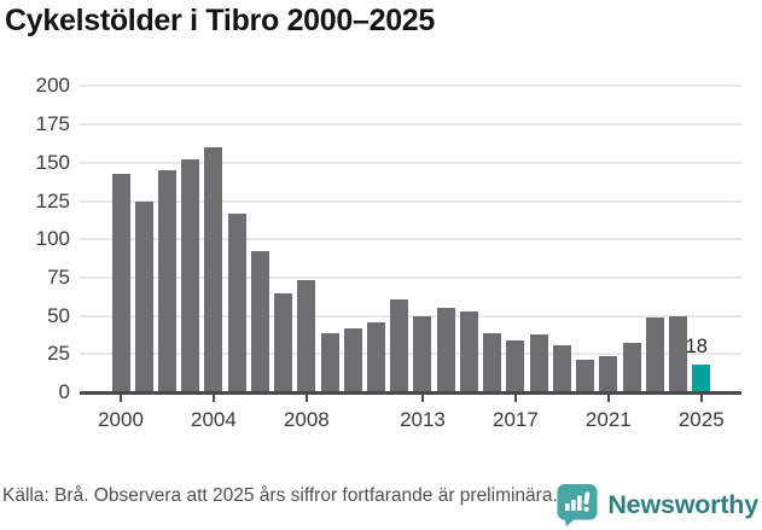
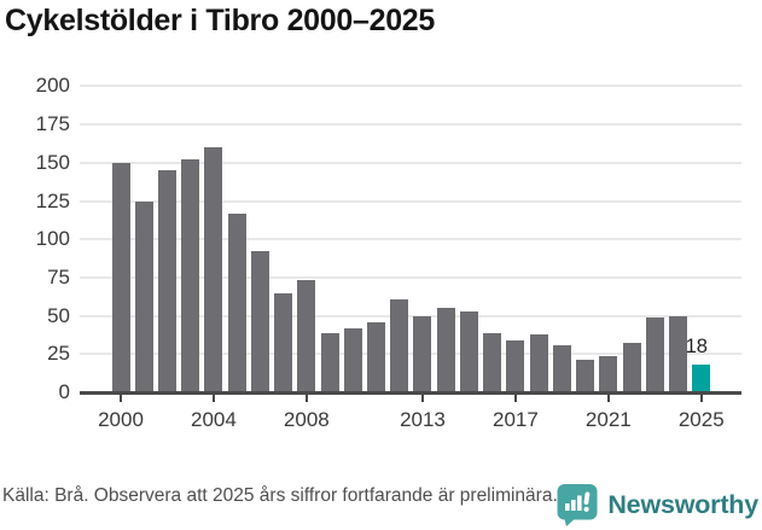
2000: 143 -> 150
